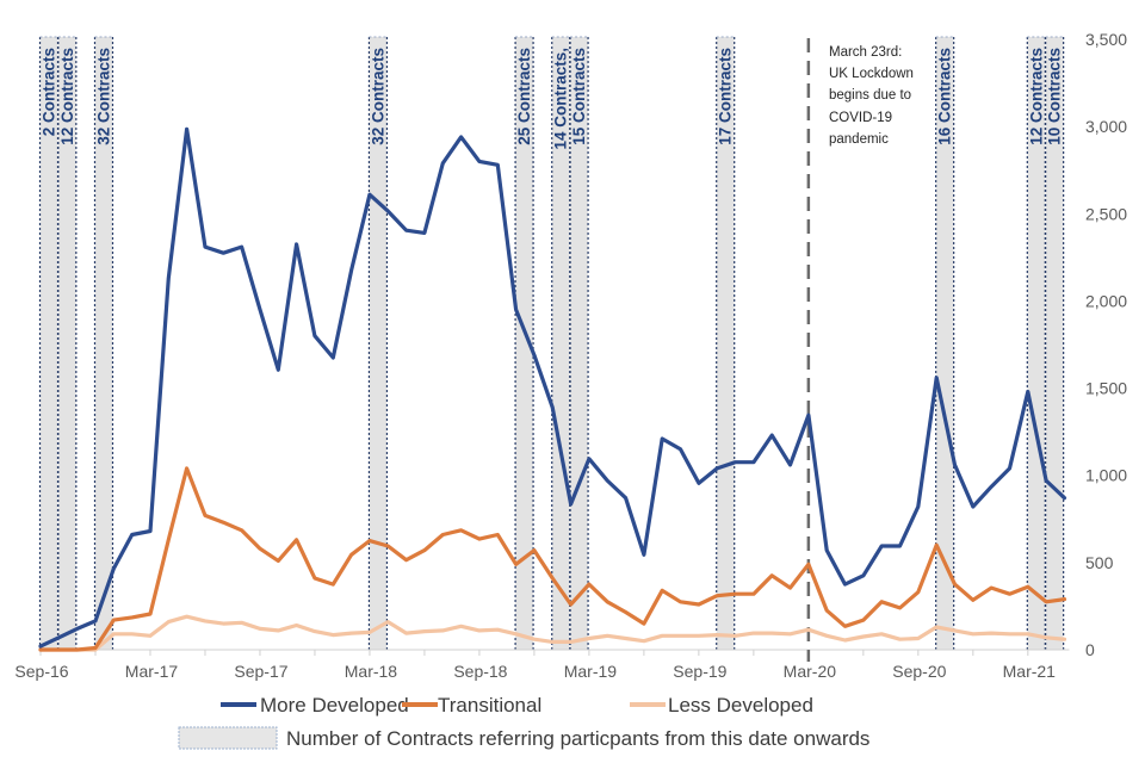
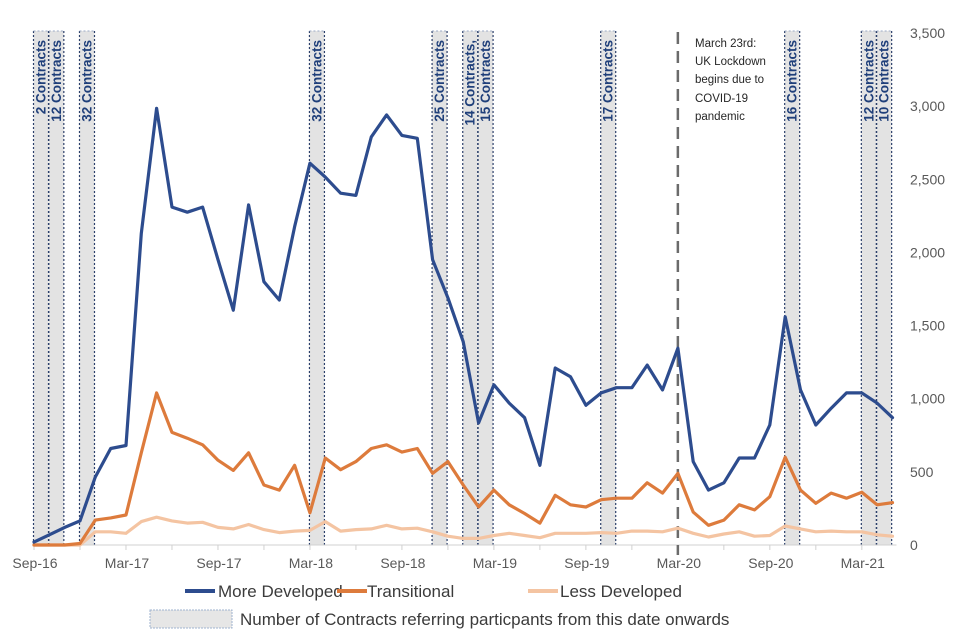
Transitional/Mar-18: 620 -> 220
More Developed/Mar-21: 1480 -> 1040
